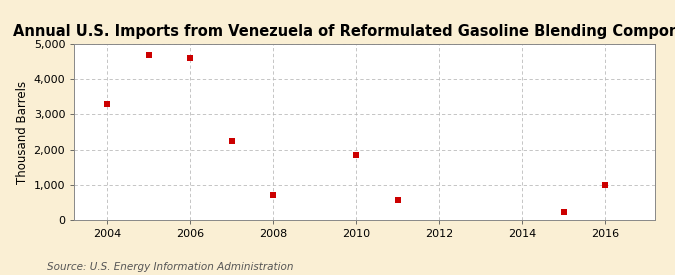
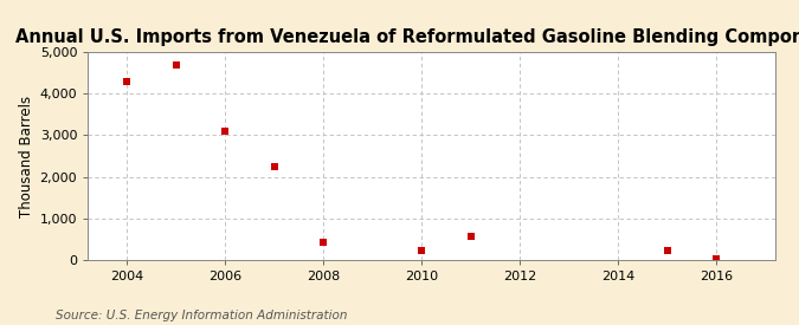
2004: 3,300 -> 4,300
2006: 4,600 -> 3,100
2008: 700 -> 420
2010: 1,850 -> 220
2016: 1,000 -> 30
